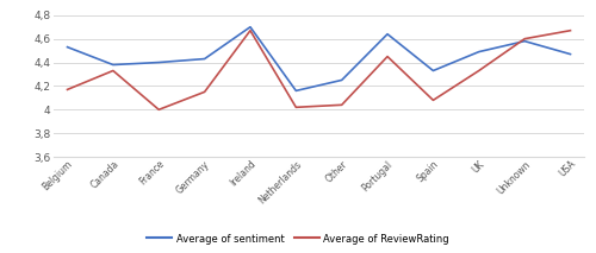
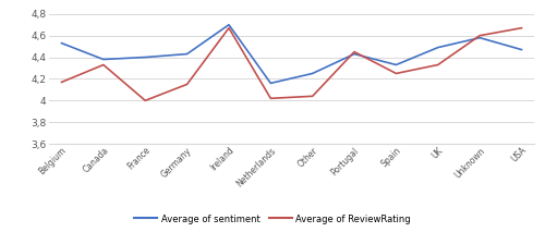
Average of sentiment/Portugal: 4,64 -> 4,43
Average of ReviewRating/Spain: 4,08 -> 4,25
